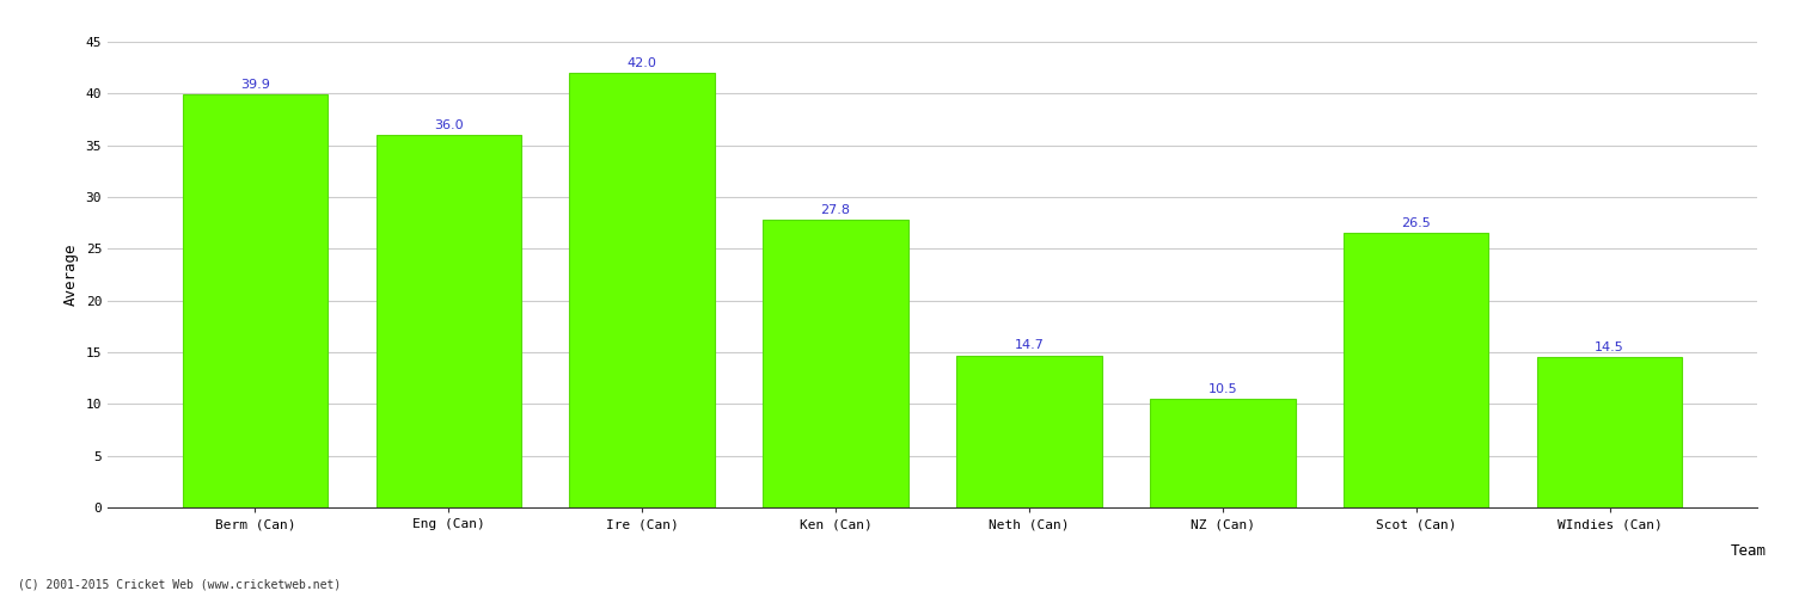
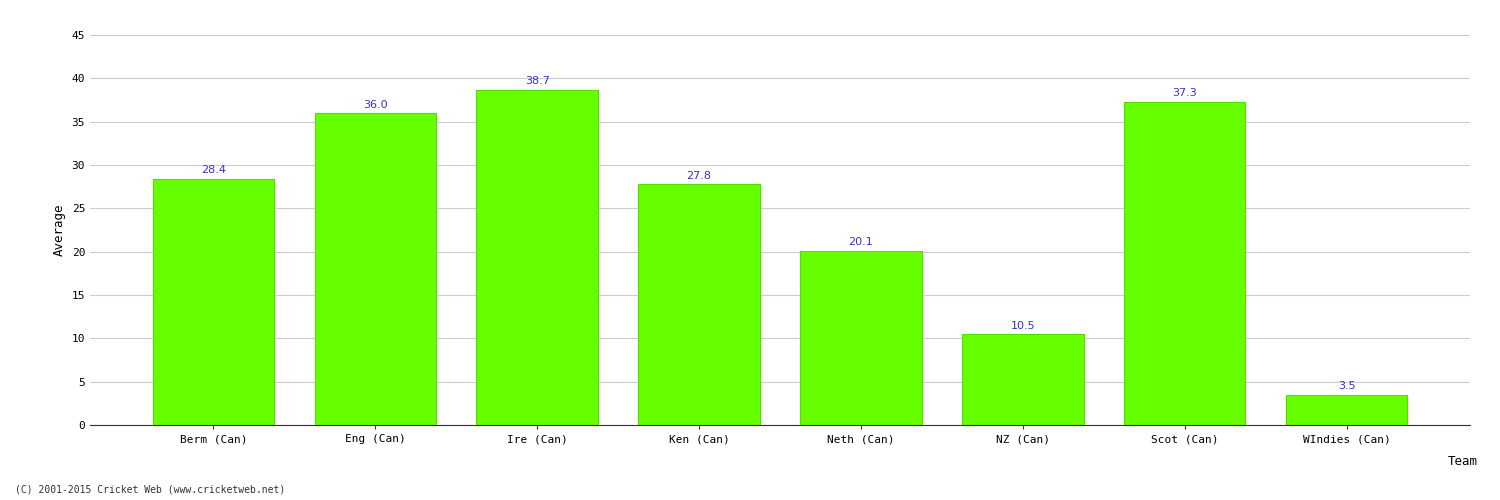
Berm (Can): 39.9 -> 28.4
Ire (Can): 42.0 -> 38.7
Neth (Can): 14.7 -> 20.1
Scot (Can): 26.5 -> 37.3
WIndies (Can): 14.5 -> 3.5
